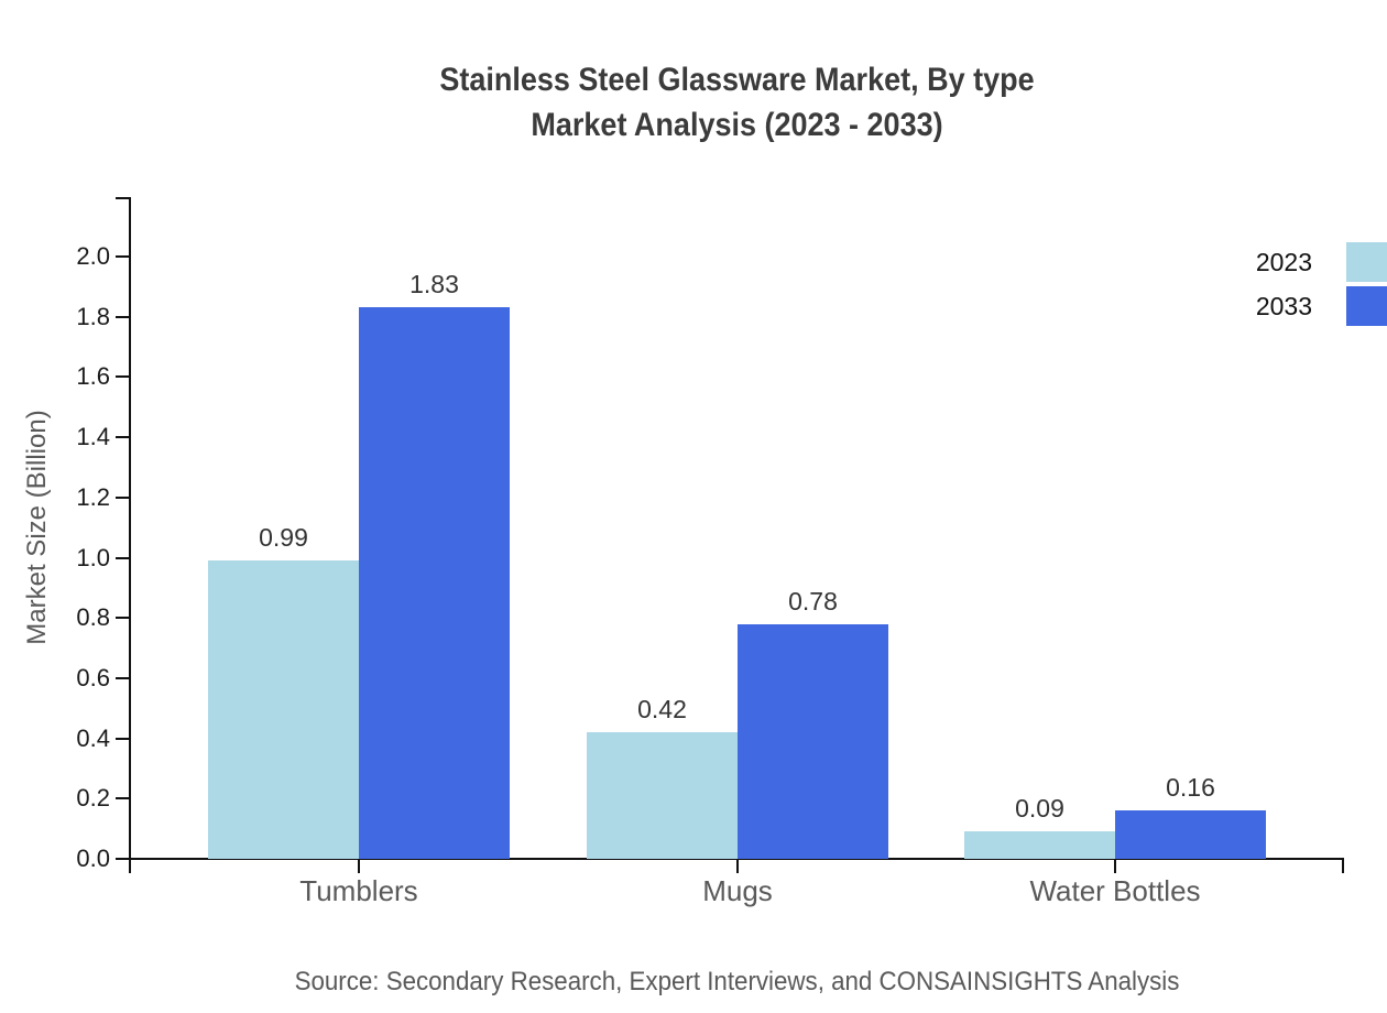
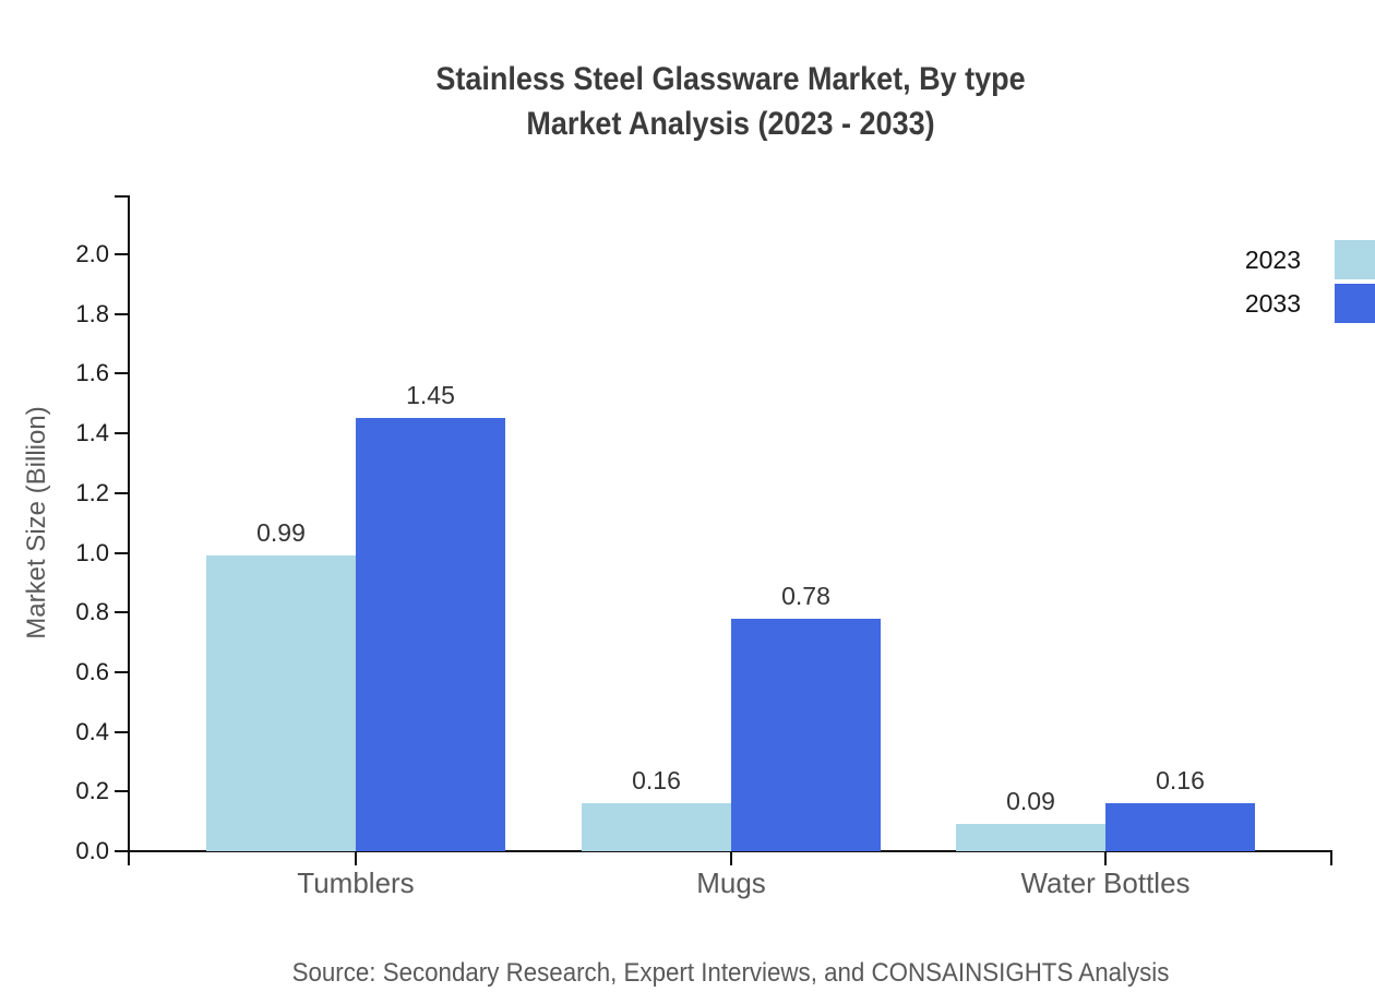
2033/Tumblers: 1.83 -> 1.45
2023/Mugs: 0.42 -> 0.16
